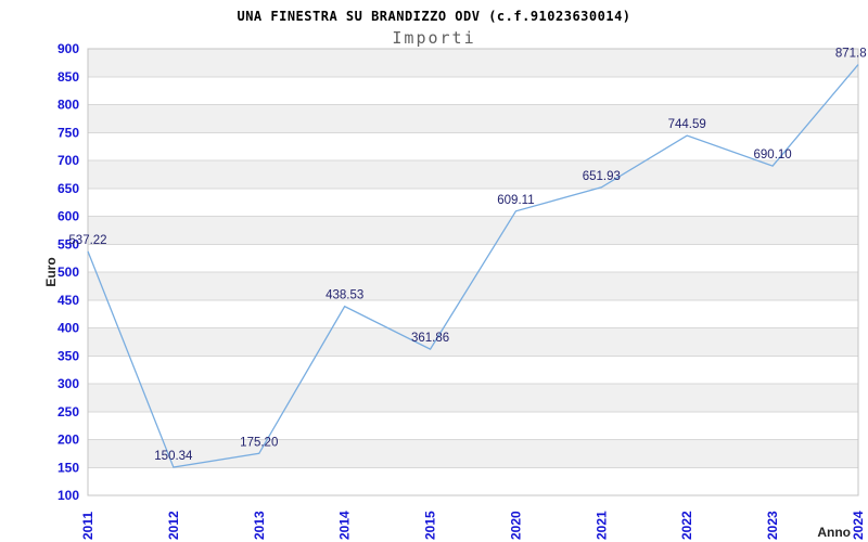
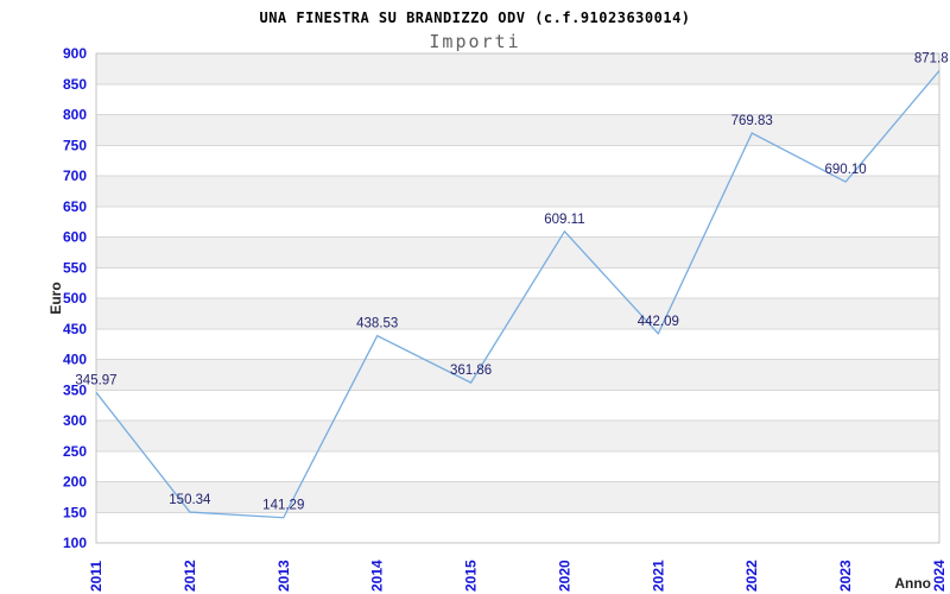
2011: 537.22 -> 345.97
2013: 175.20 -> 141.29
2021: 651.93 -> 442.09
2022: 744.59 -> 769.83
